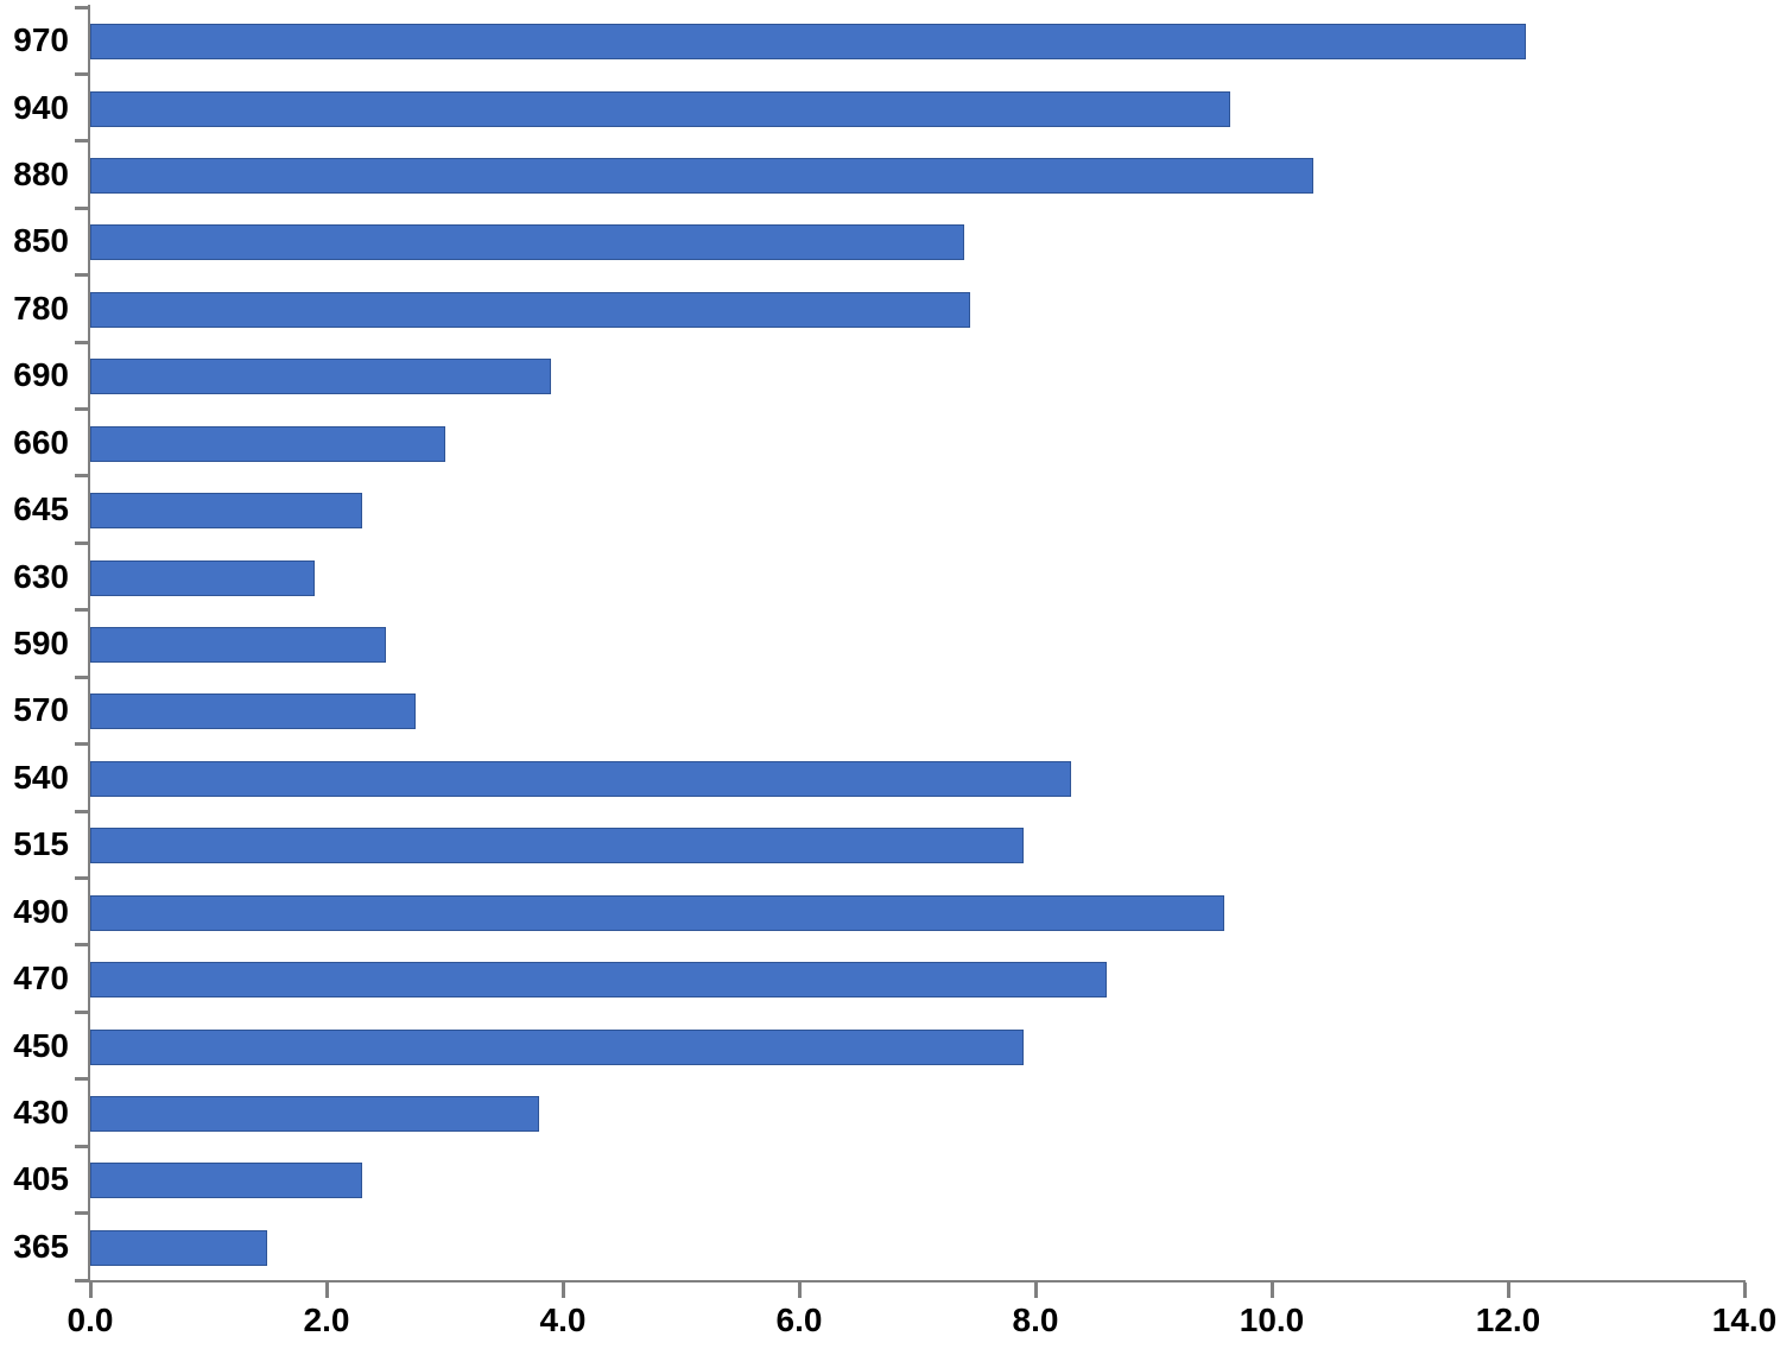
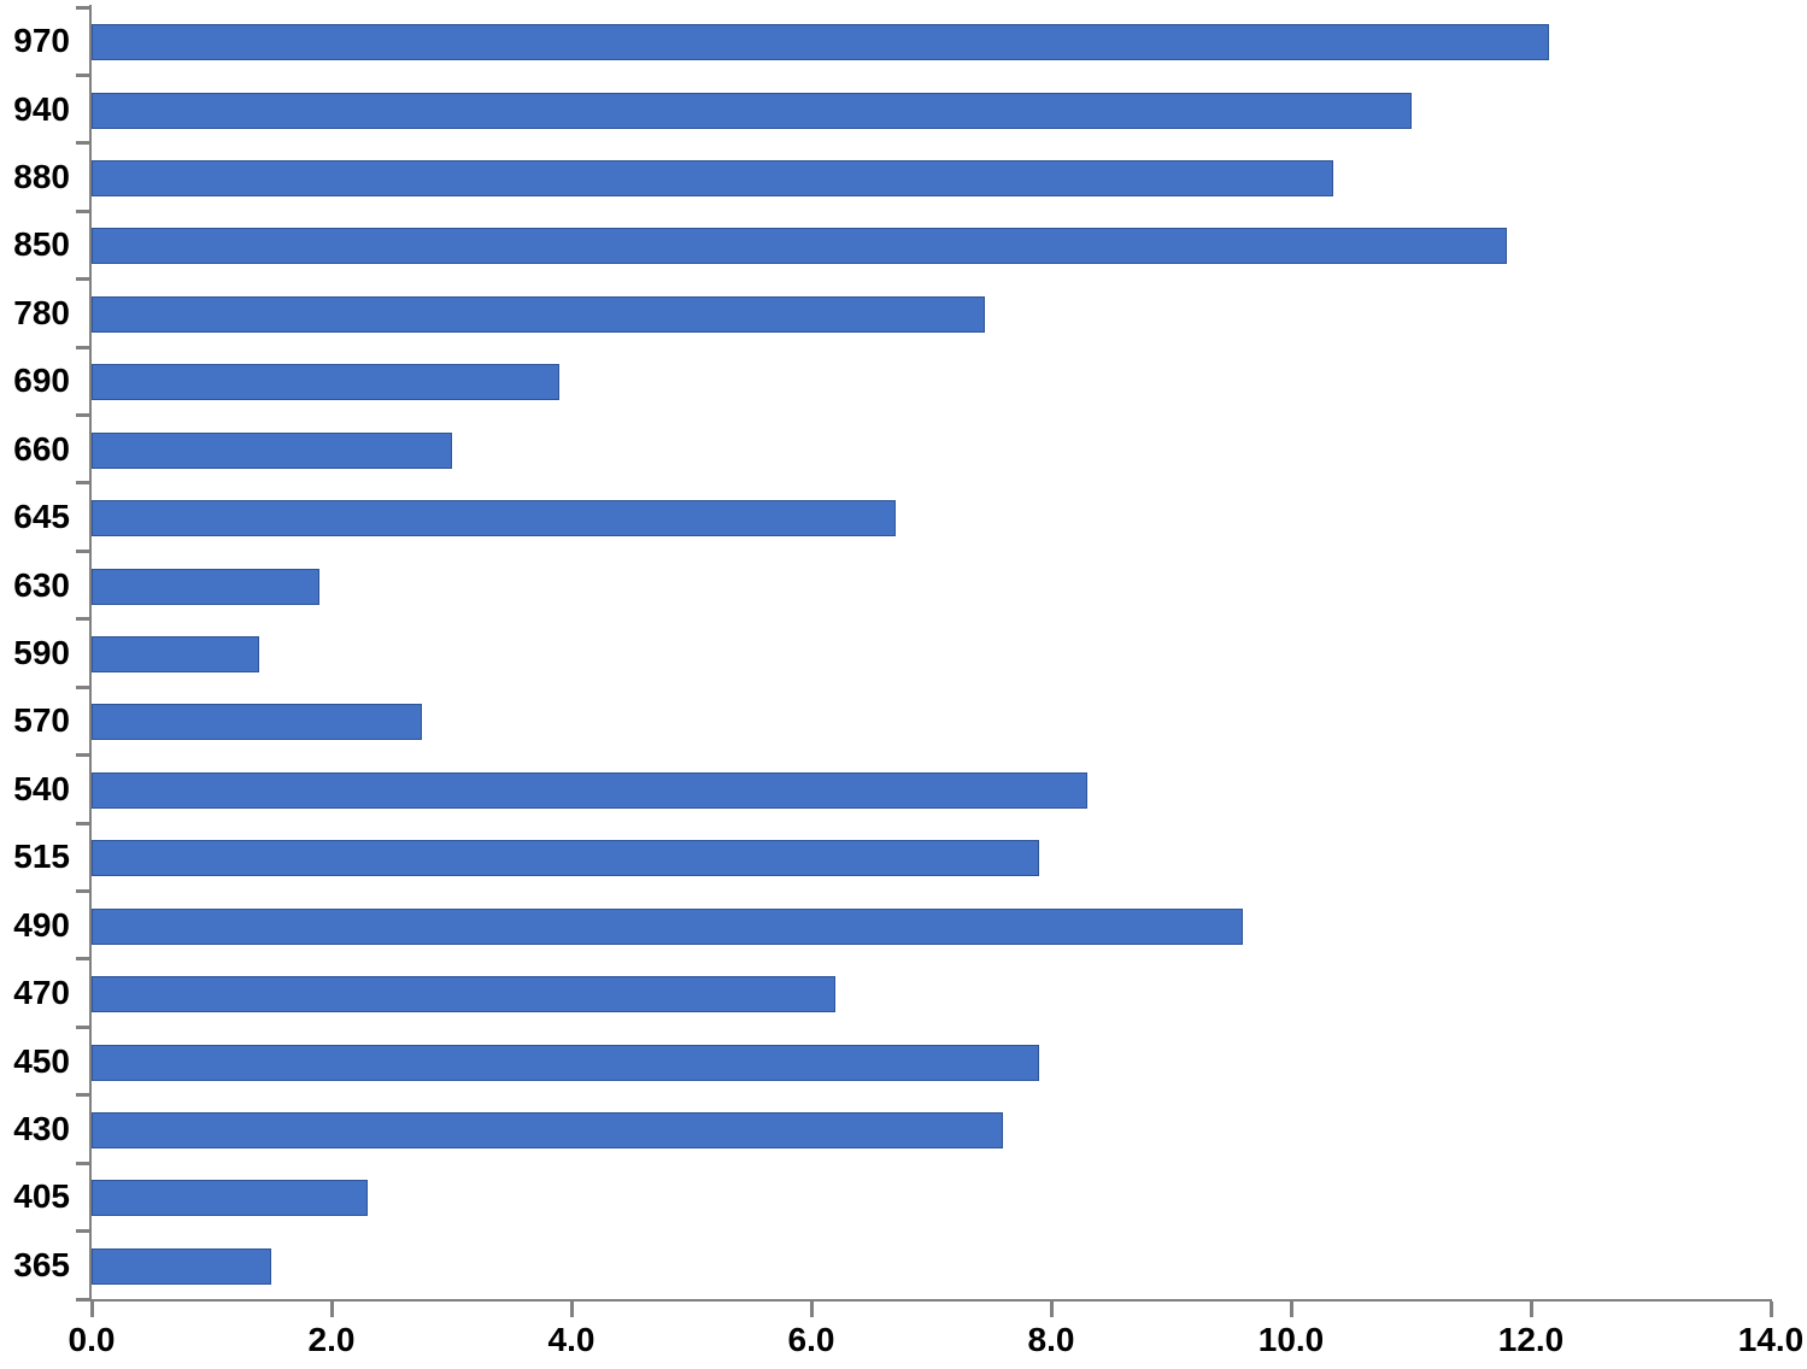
940: 9.7 -> 11.0
850: 7.4 -> 11.8
645: 2.3 -> 6.7
590: 2.5 -> 1.4
470: 8.6 -> 6.2
430: 3.8 -> 7.6
